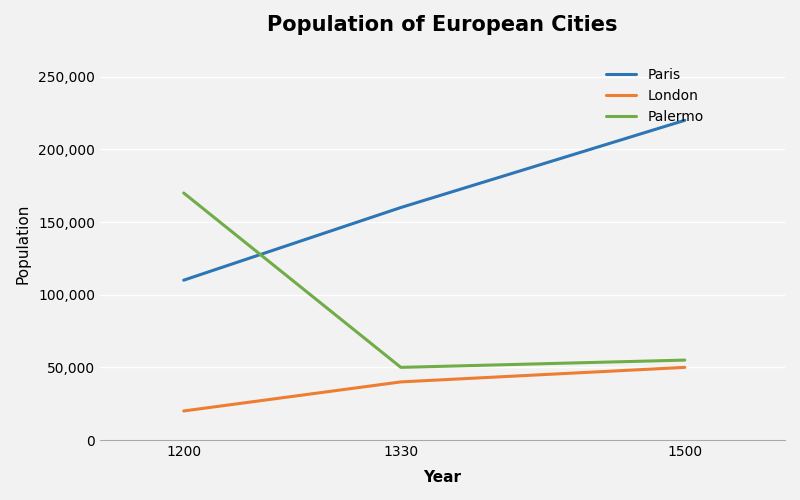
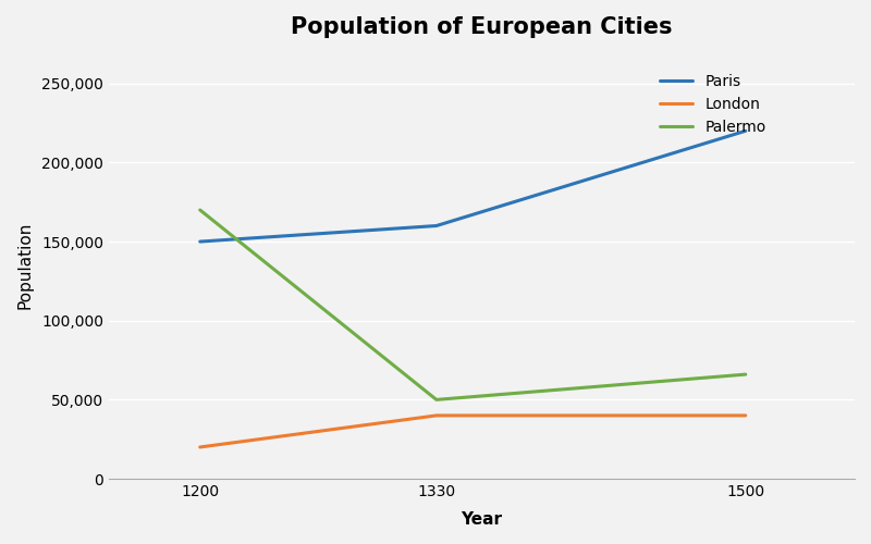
Paris/1200: 110,000 -> 150,000
London/1500: 50,000 -> 40,000
Palermo/1500: 55,000 -> 66,000
